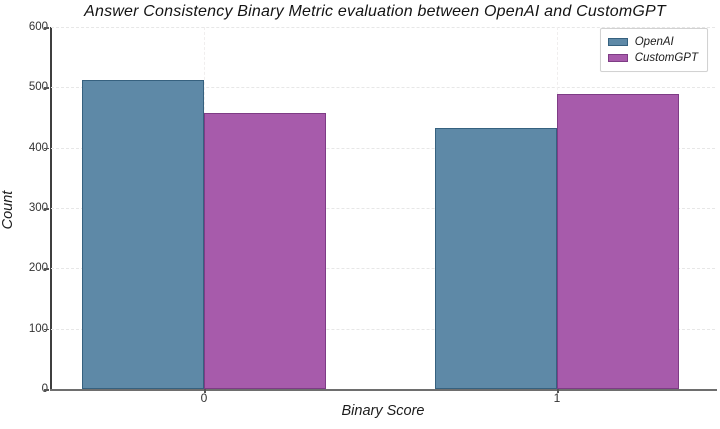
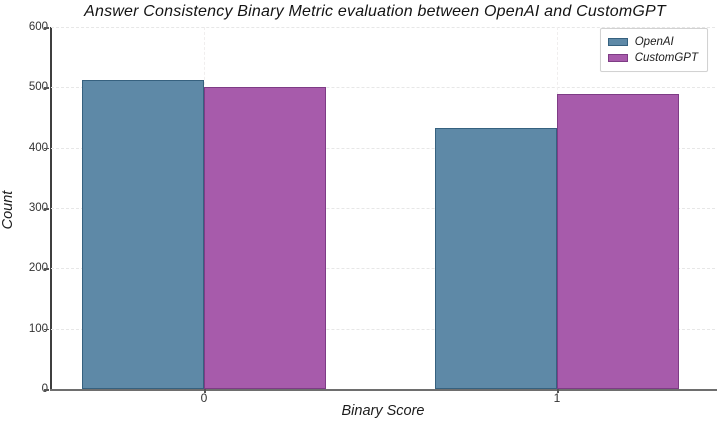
CustomGPT/0: 460 -> 500
